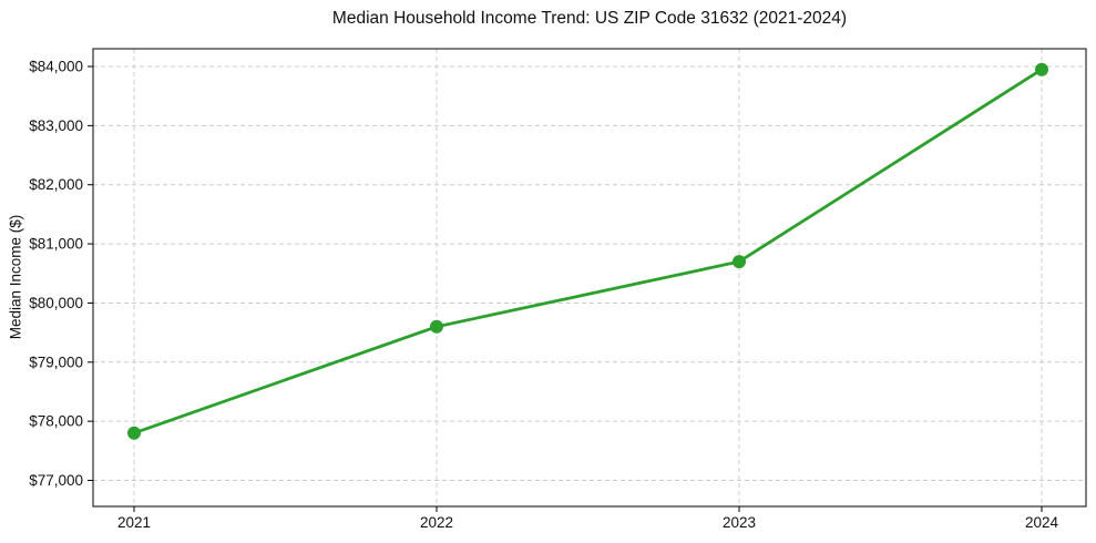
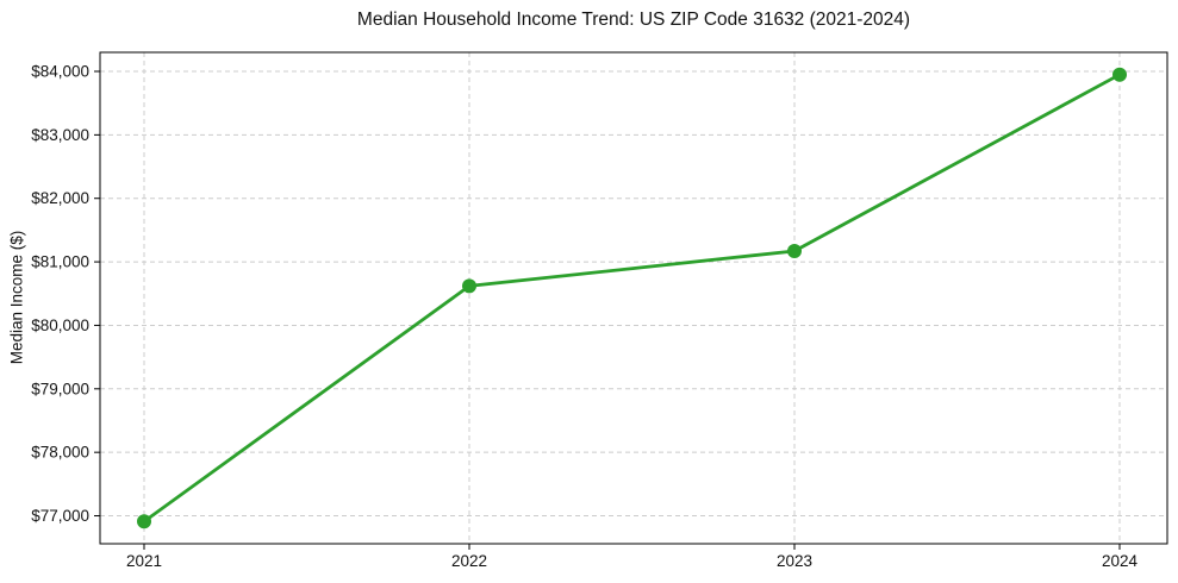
2021: $77800 -> $76900
2022: $79600 -> $80600
2023: $80700 -> $81200
